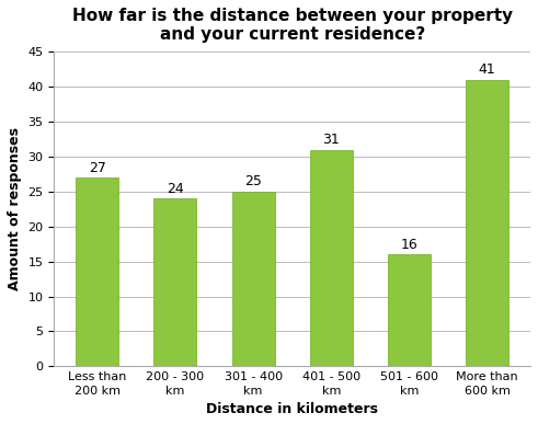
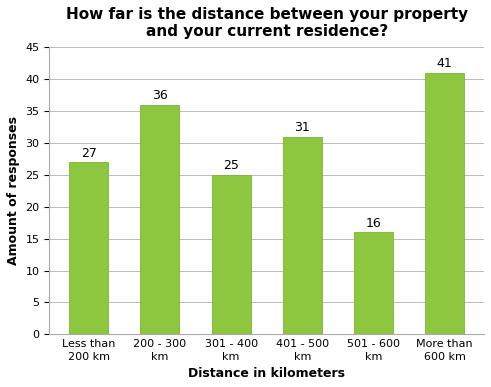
200 - 300 km: 24 -> 36
